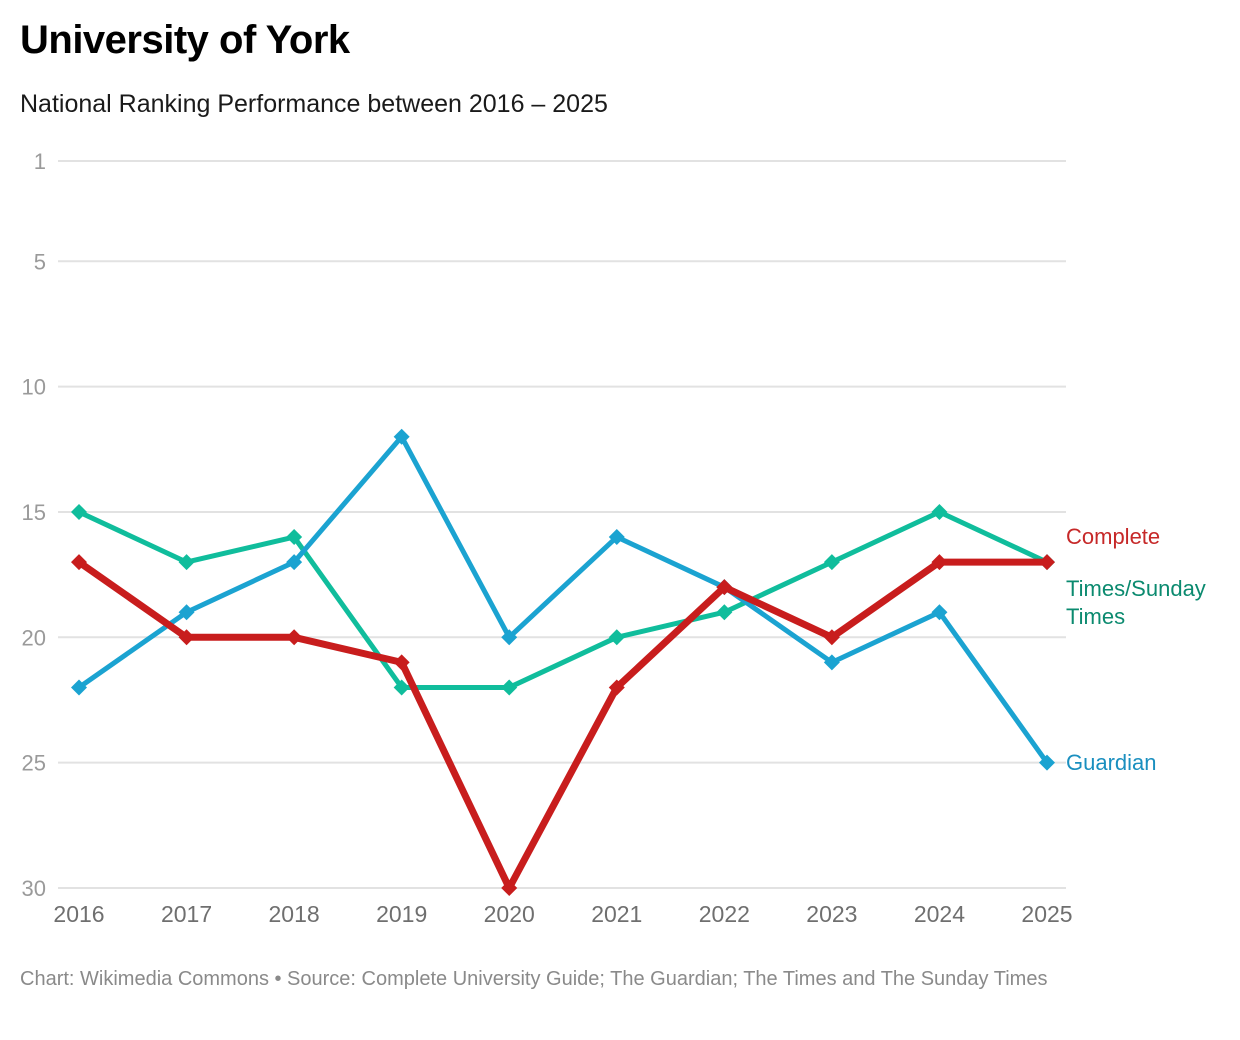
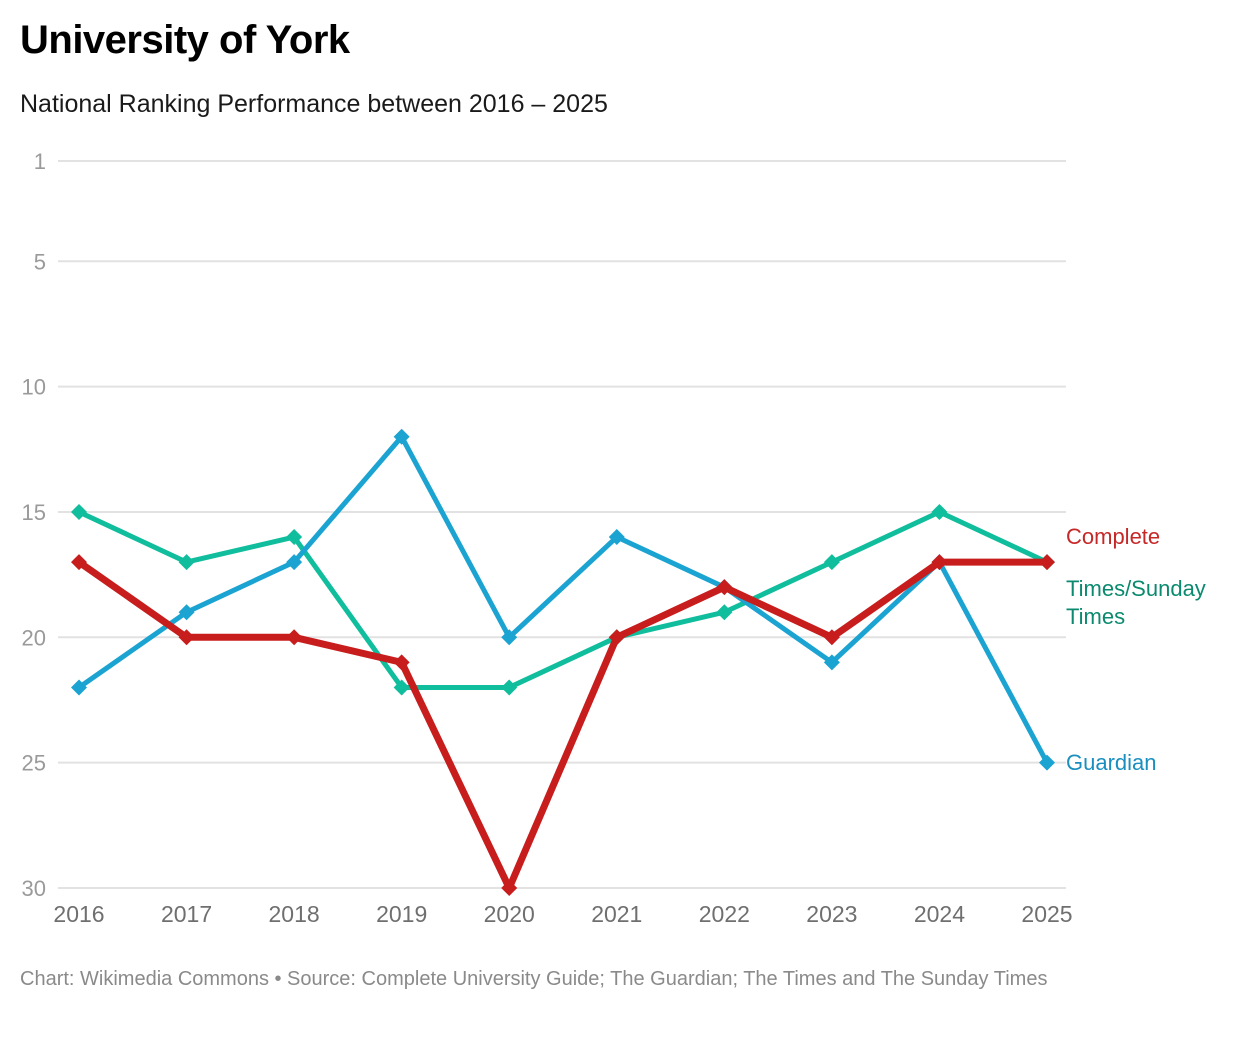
Complete/2021: 22 -> 20
Guardian/2024: 19 -> 17
